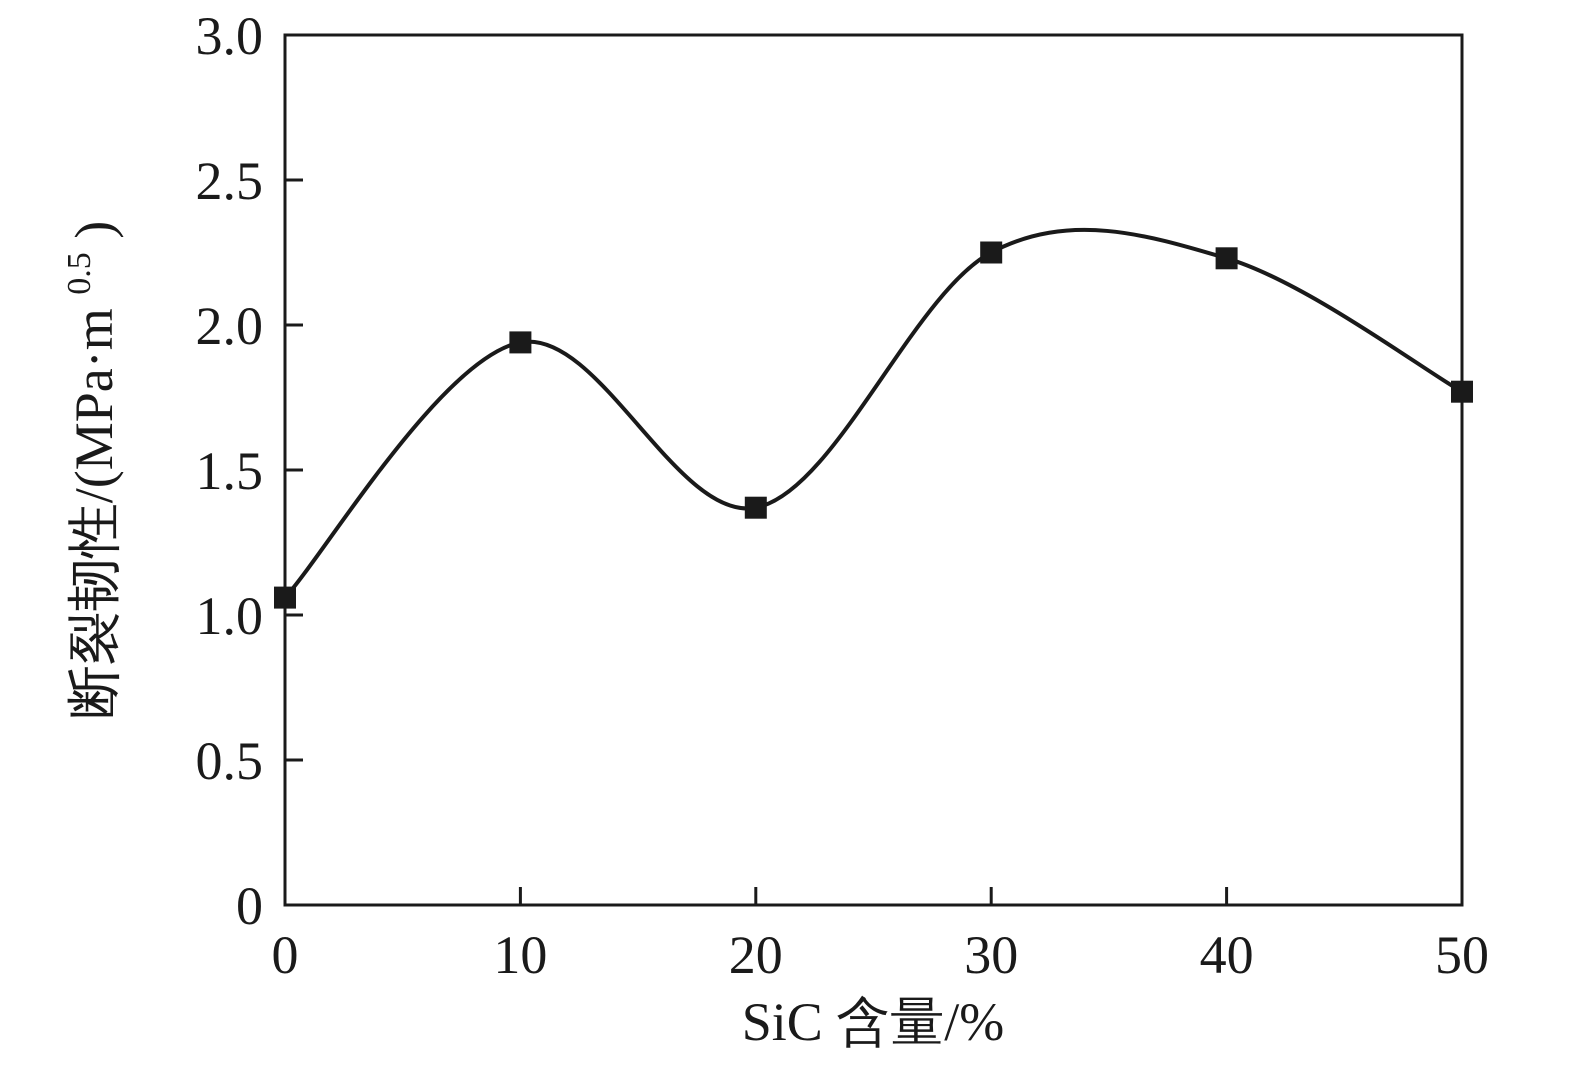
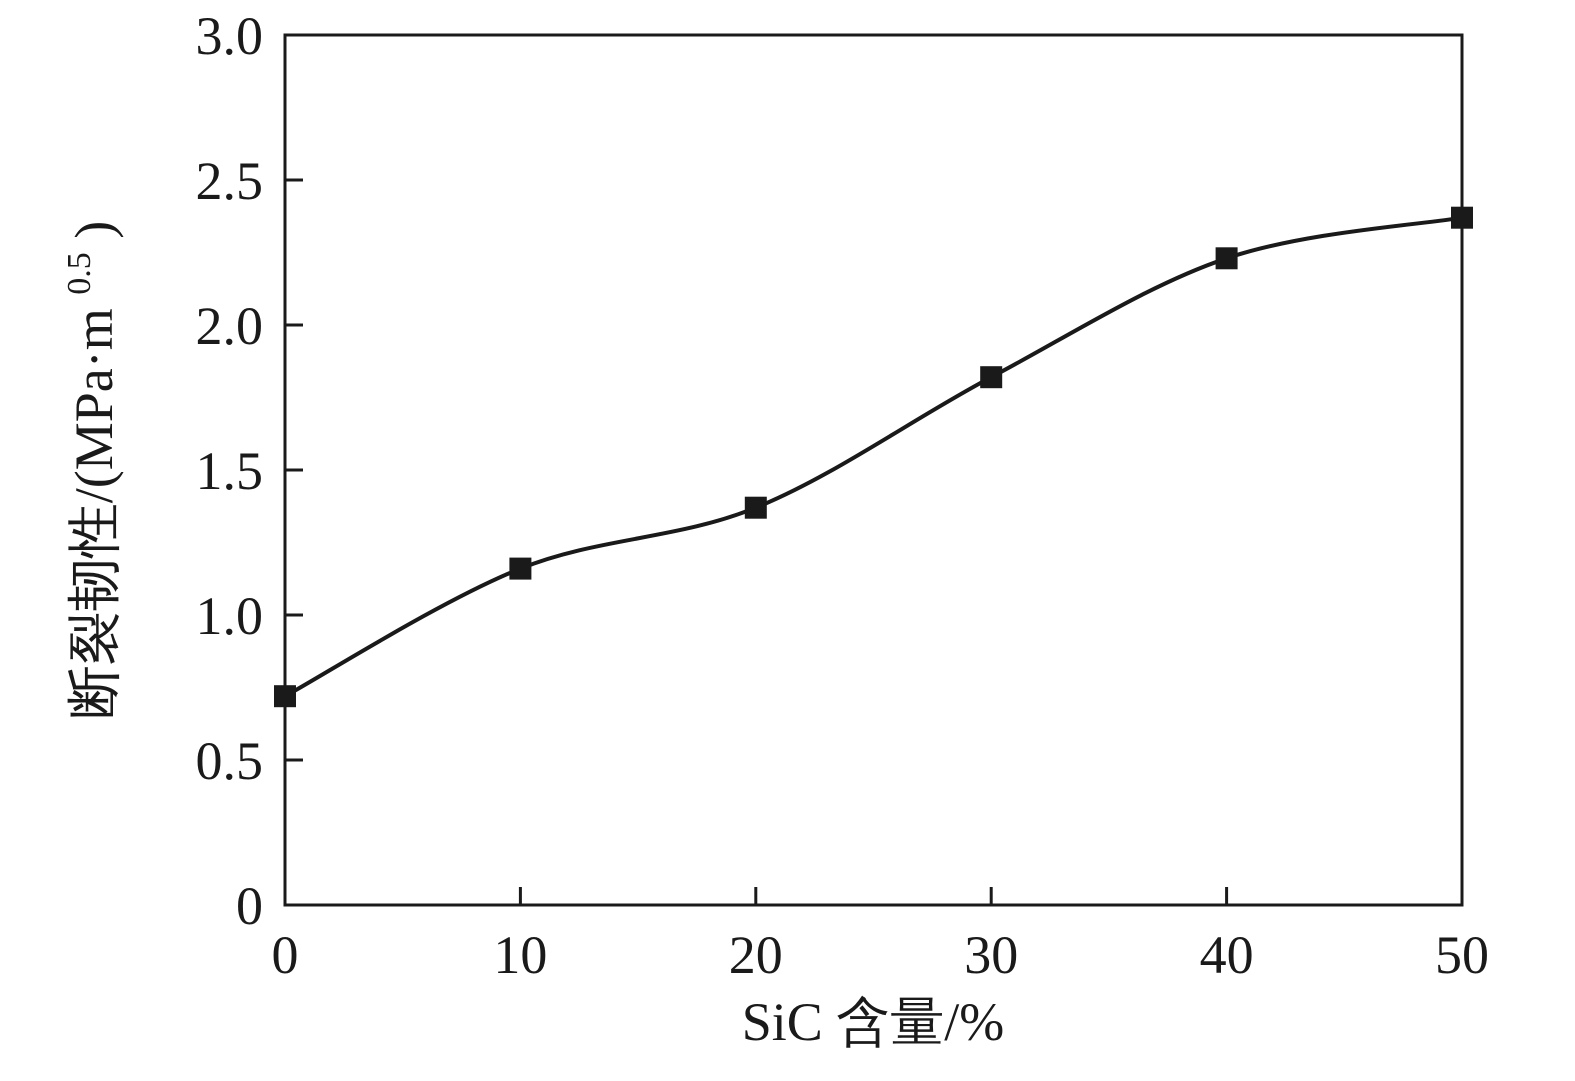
0: 1.06 -> 0.72
10: 1.94 -> 1.16
30: 2.25 -> 1.82
50: 1.77 -> 2.37
